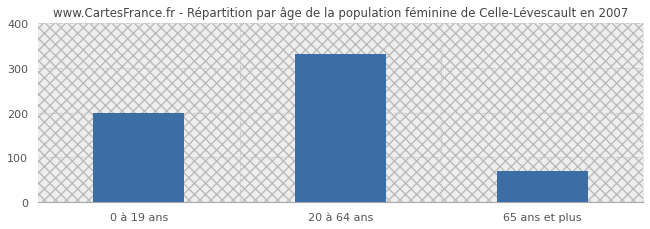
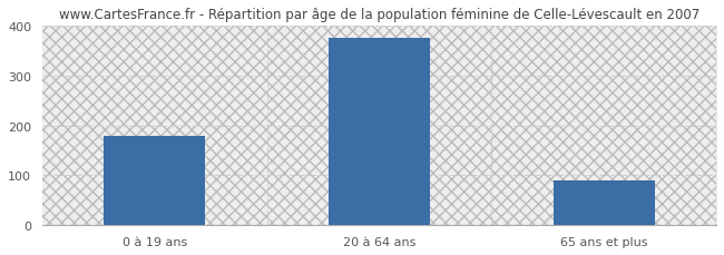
0 à 19 ans: 200 -> 180
20 à 64 ans: 330 -> 375
65 ans et plus: 70 -> 90
